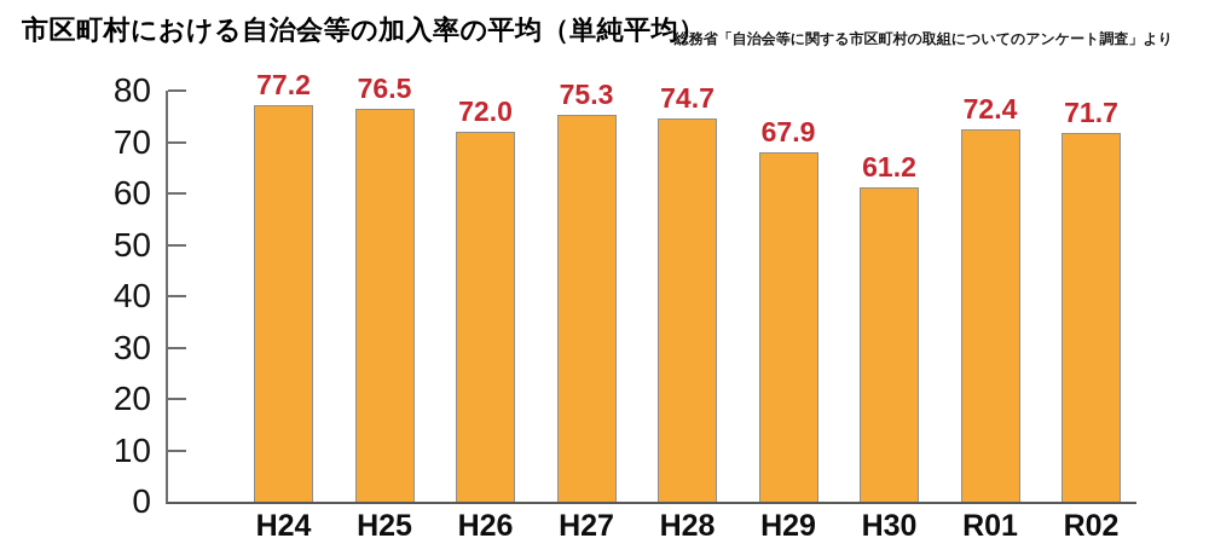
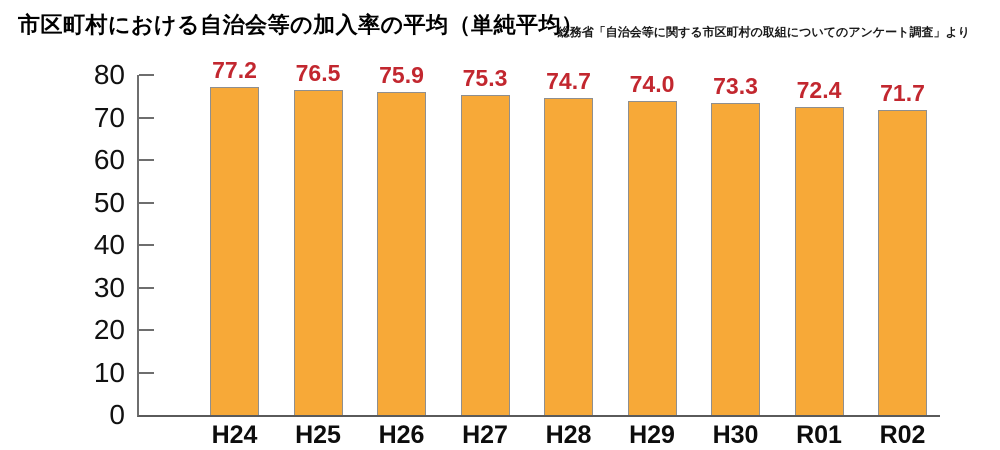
H26: 72.0 -> 75.9
H29: 67.9 -> 74.0
H30: 61.2 -> 73.3
